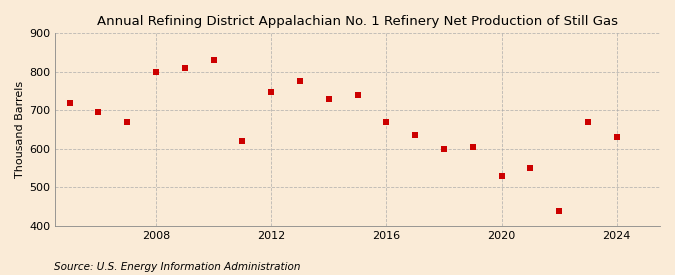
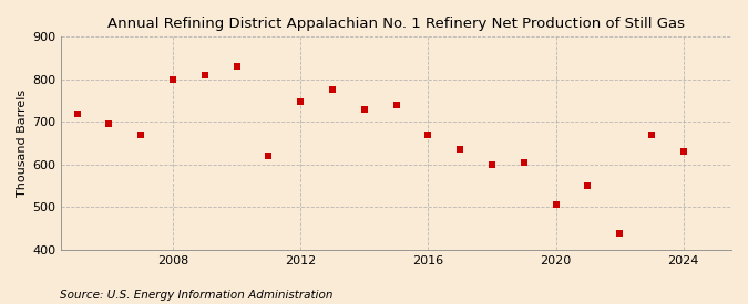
2020: 530 -> 505
